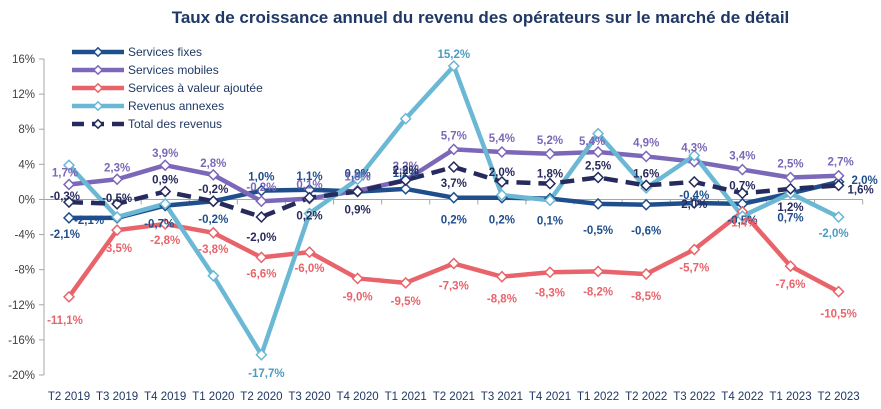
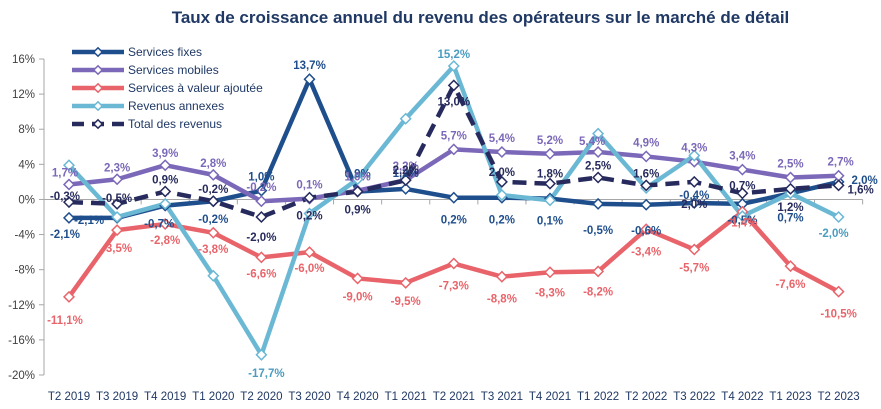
Services fixes/T3 2020: 1,1% -> 13,7%
Total des revenus/T2 2021: 3,7% -> 13,0%
Services à valeur ajoutée/T2 2022: -8,5% -> -3,4%
